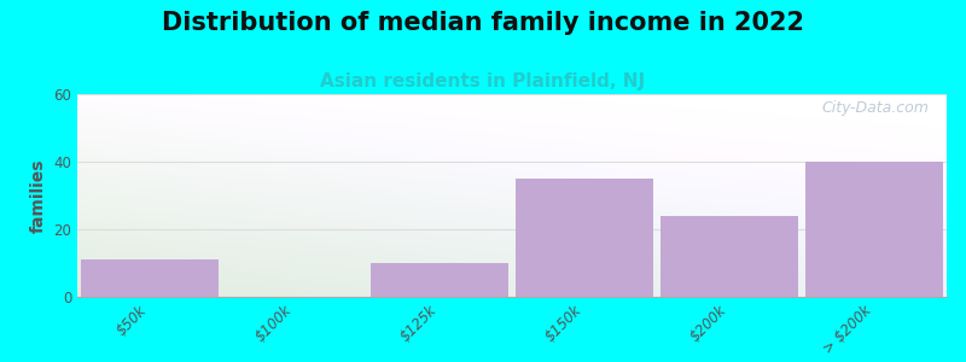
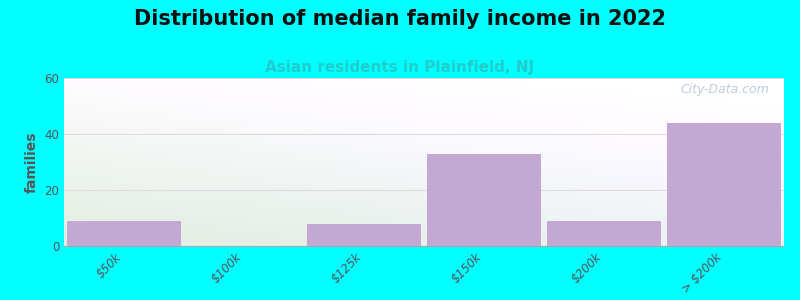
$50k: 11 -> 9
$125k: 10 -> 8
$150k: 35 -> 33
$200k: 24 -> 9
> $200k: 40 -> 44
